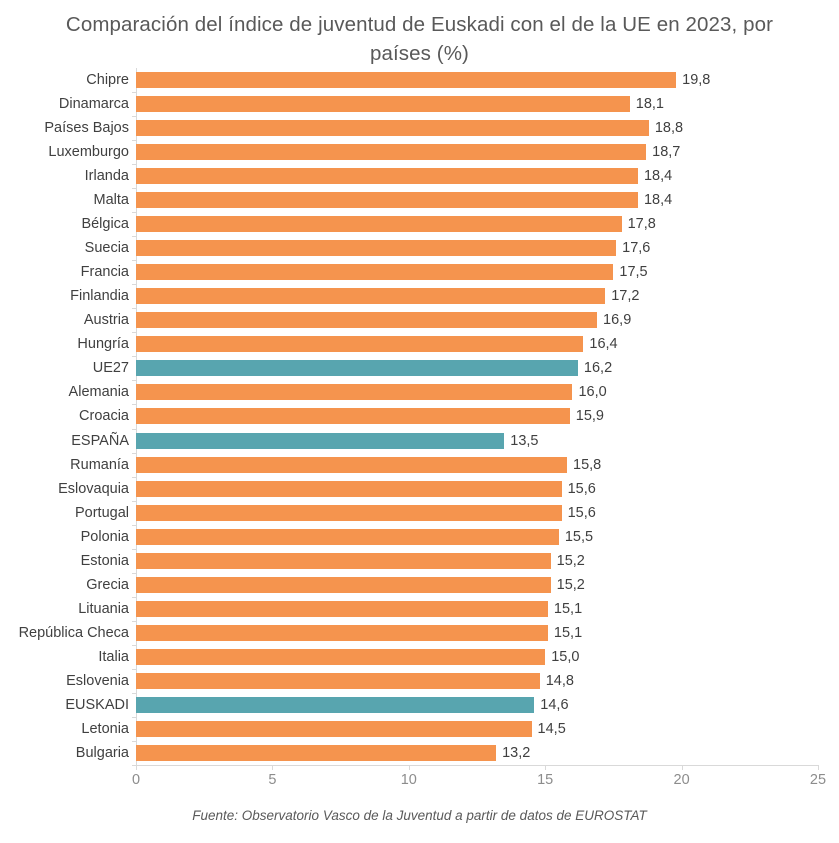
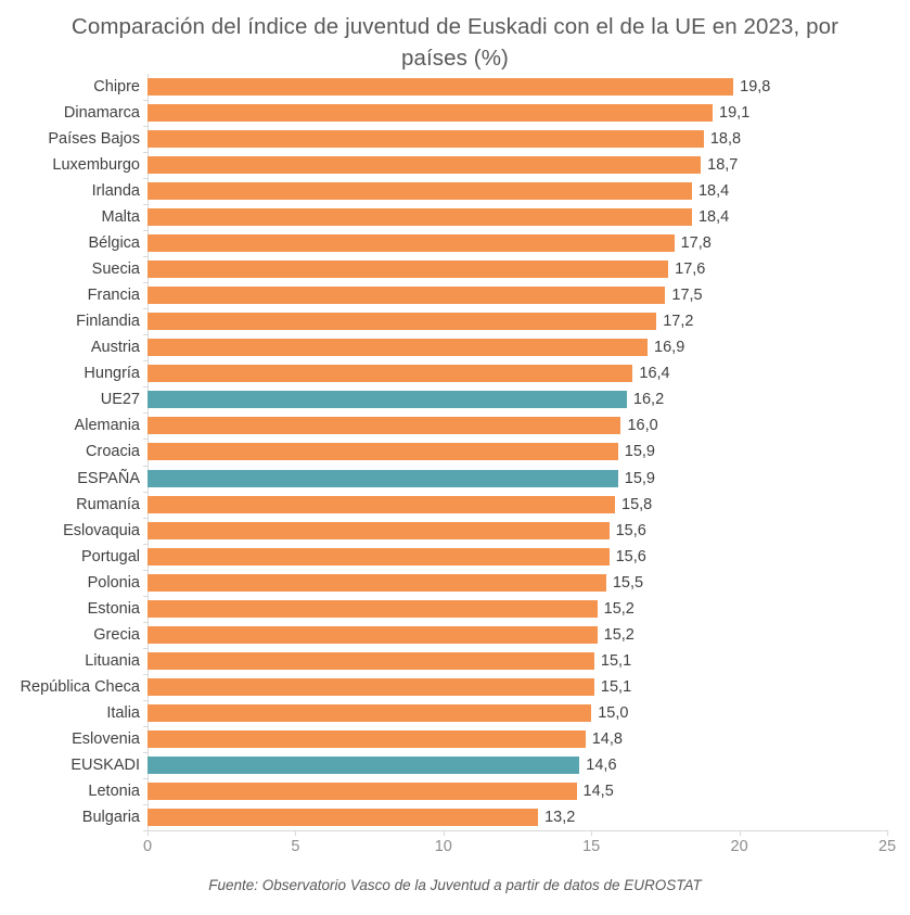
Dinamarca: 18,1 -> 19,1
ESPAÑA: 13,5 -> 15,9
